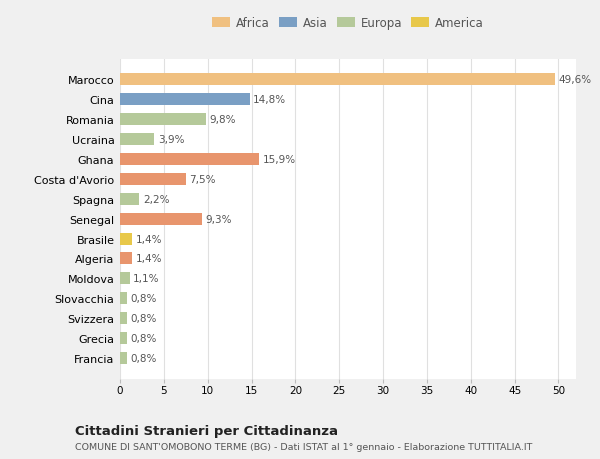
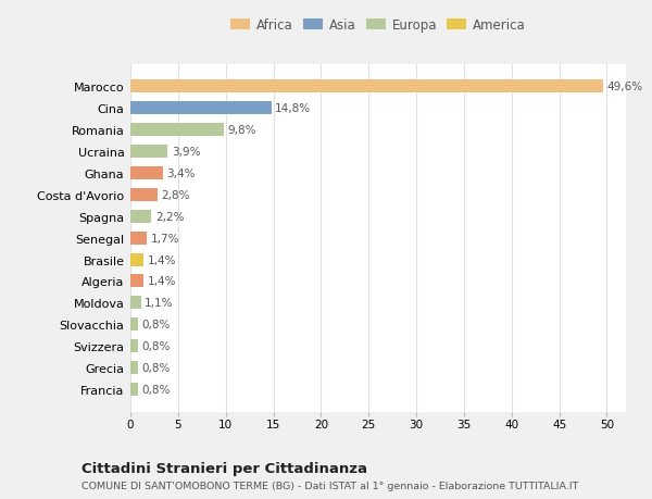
Ghana: 15,9% -> 3,4%
Costa d'Avorio: 7,5% -> 2,8%
Senegal: 9,3% -> 1,7%
